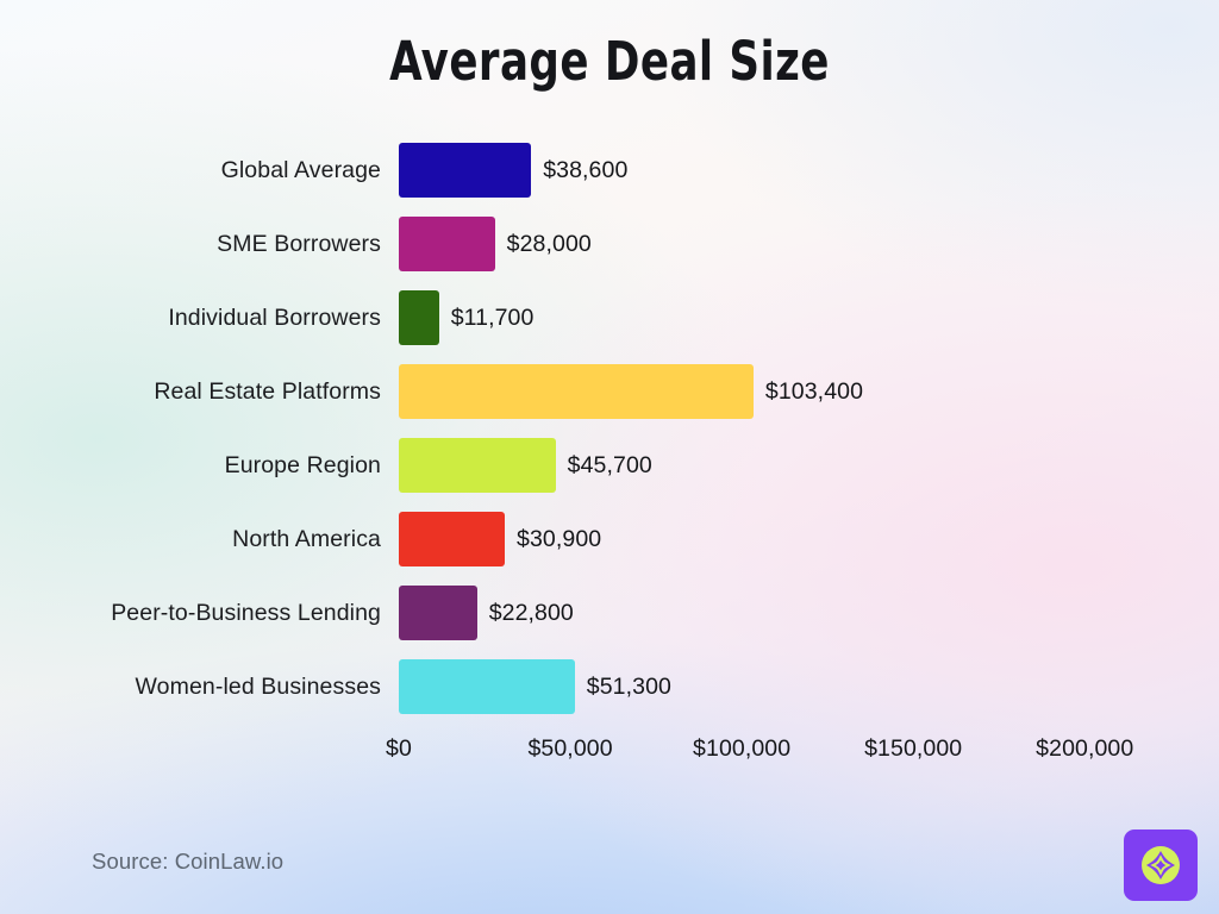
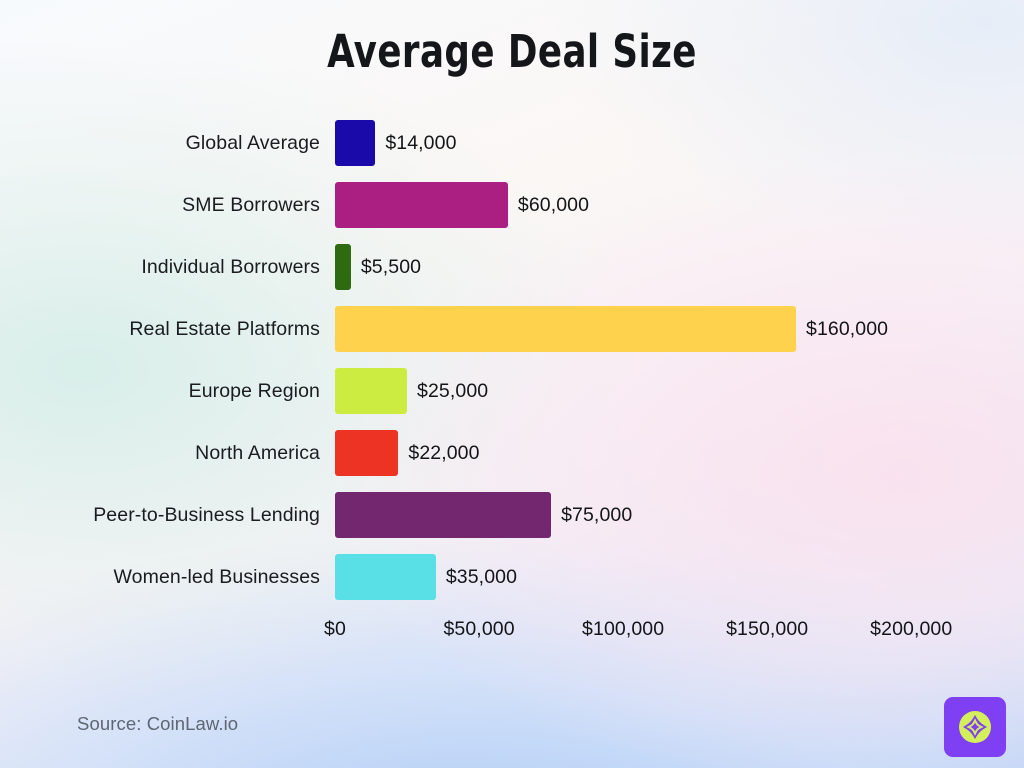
Global Average: $38,600 -> $14,000
SME Borrowers: $28,000 -> $60,000
Individual Borrowers: $11,700 -> $5,500
Real Estate Platforms: $103,400 -> $160,000
Europe Region: $45,700 -> $25,000
North America: $30,900 -> $22,000
Peer-to-Business Lending: $22,800 -> $75,000
Women-led Businesses: $51,300 -> $35,000
